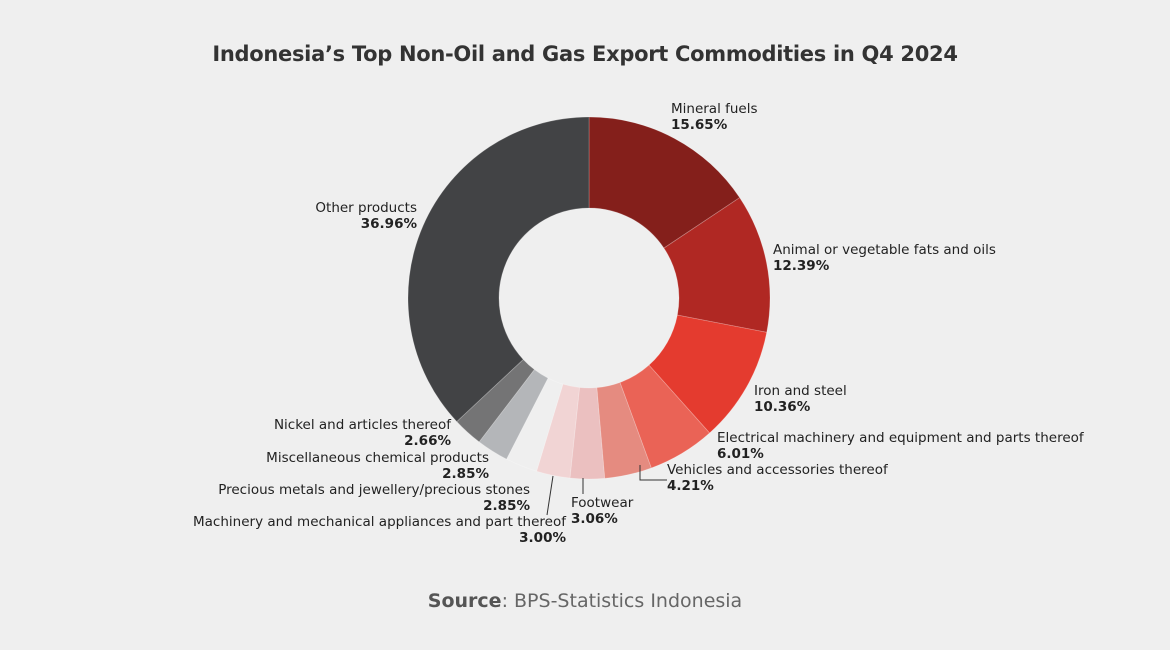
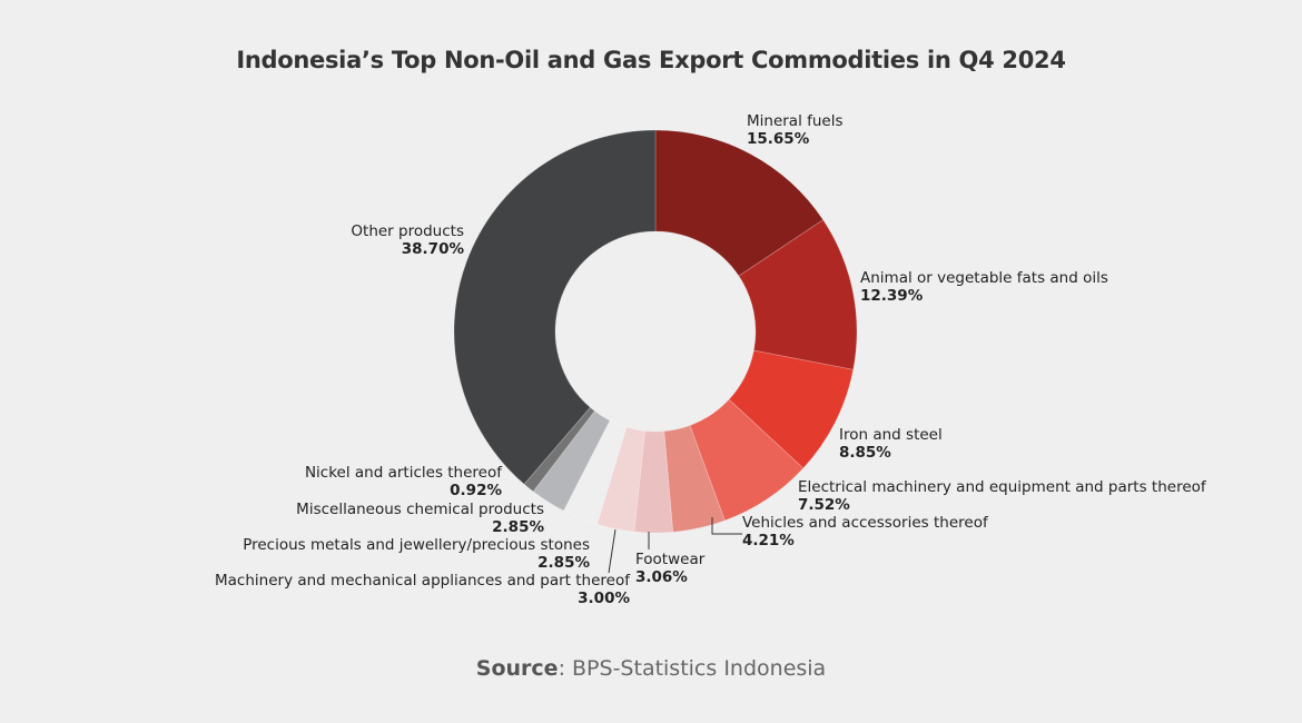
Iron and steel: 10.36% -> 8.85%
Electrical machinery and equipment and parts thereof: 6.01% -> 7.52%
Nickel and articles thereof: 2.66% -> 0.92%
Other products: 36.96% -> 38.70%
